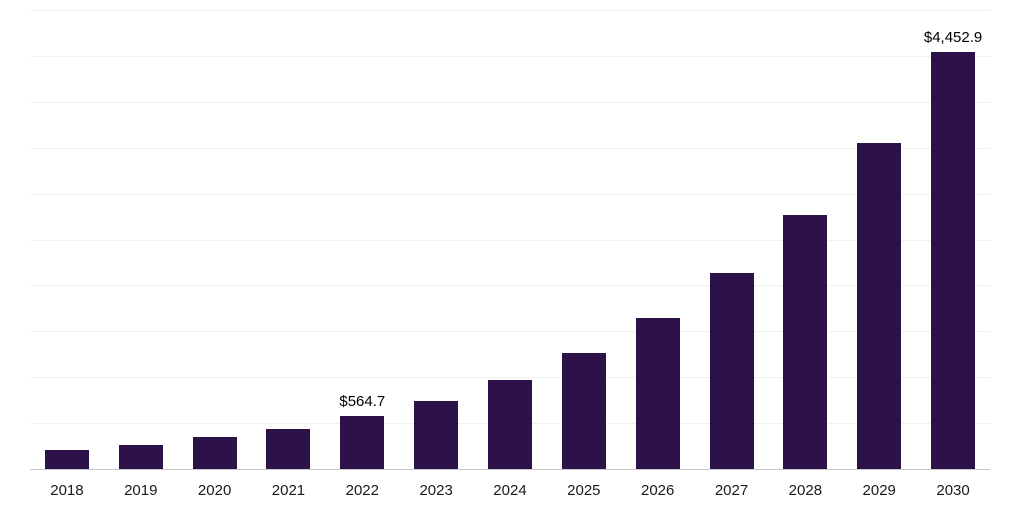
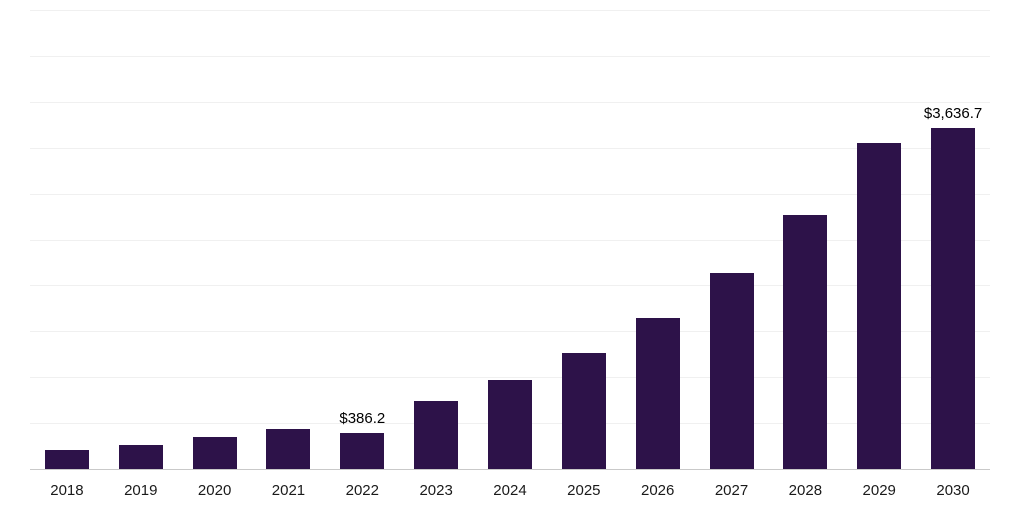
2022: $564.7 -> $386.2
2030: $4,452.9 -> $3,636.7
